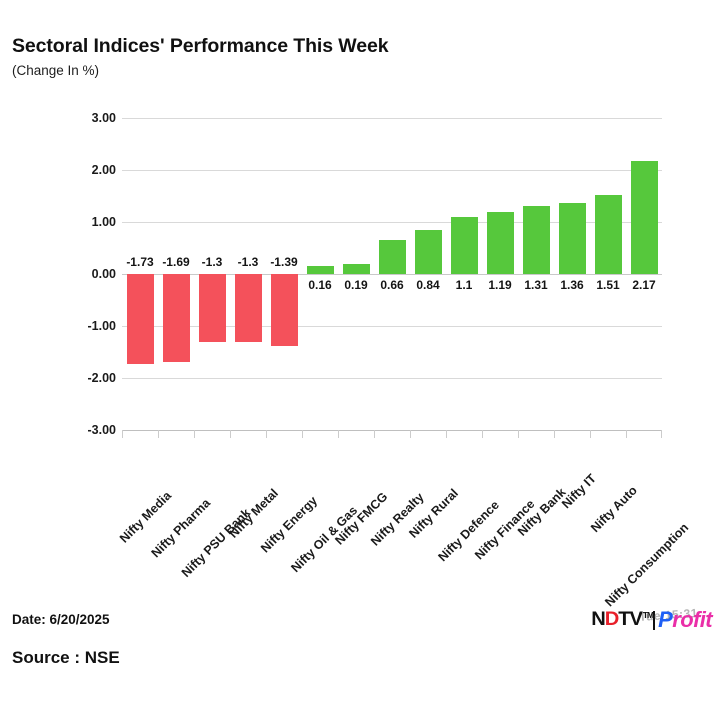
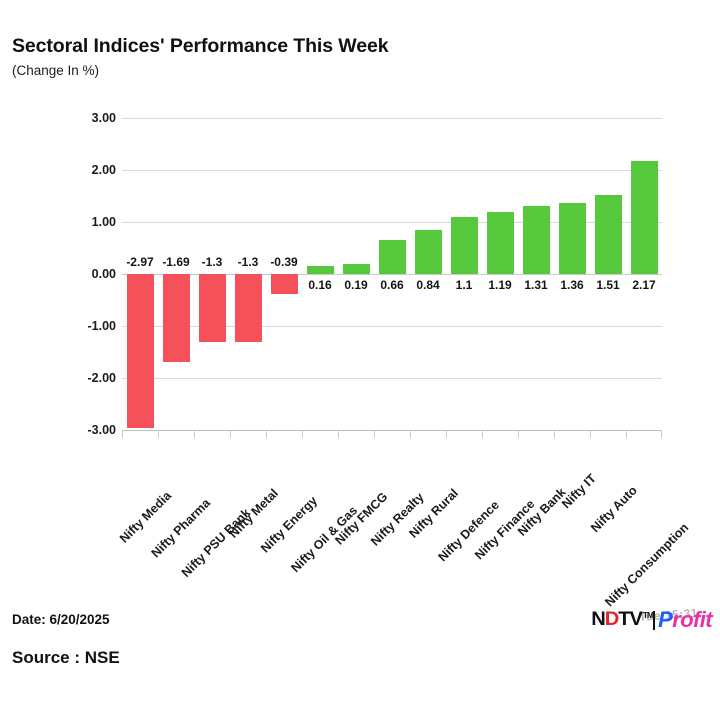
Nifty Media: -1.73 -> -2.97
Nifty Energy: -1.39 -> -0.39
